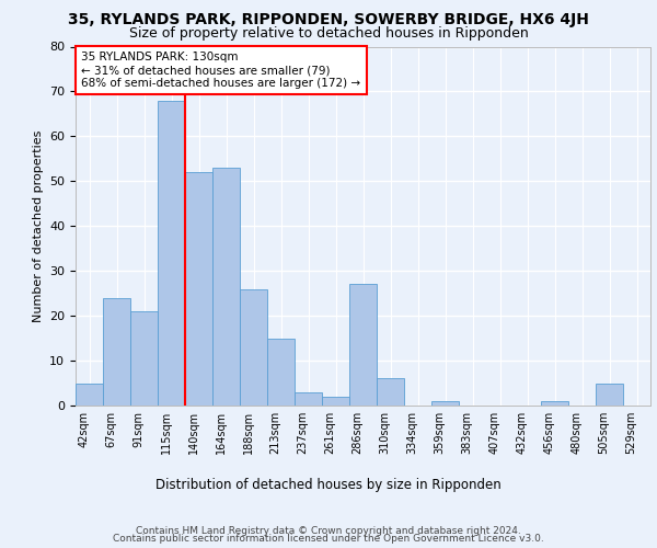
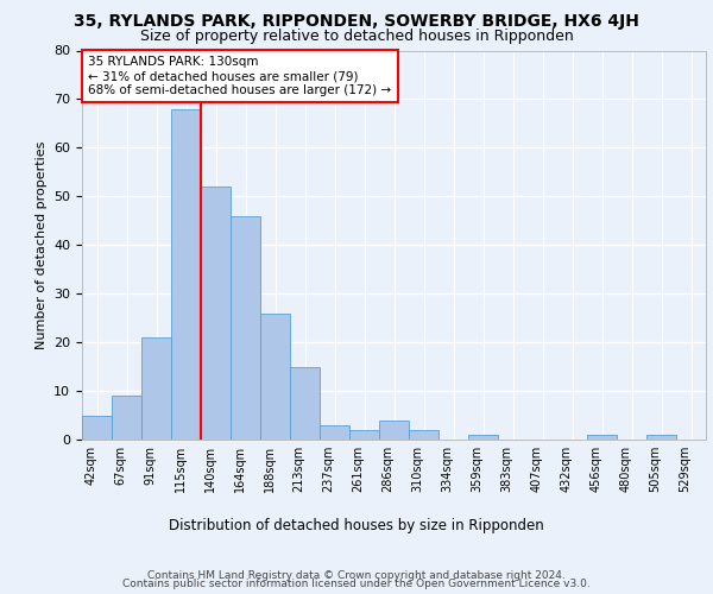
67sqm: 24 -> 9
164sqm: 53 -> 46
286sqm: 27 -> 4
310sqm: 6 -> 2
505sqm: 5 -> 1
